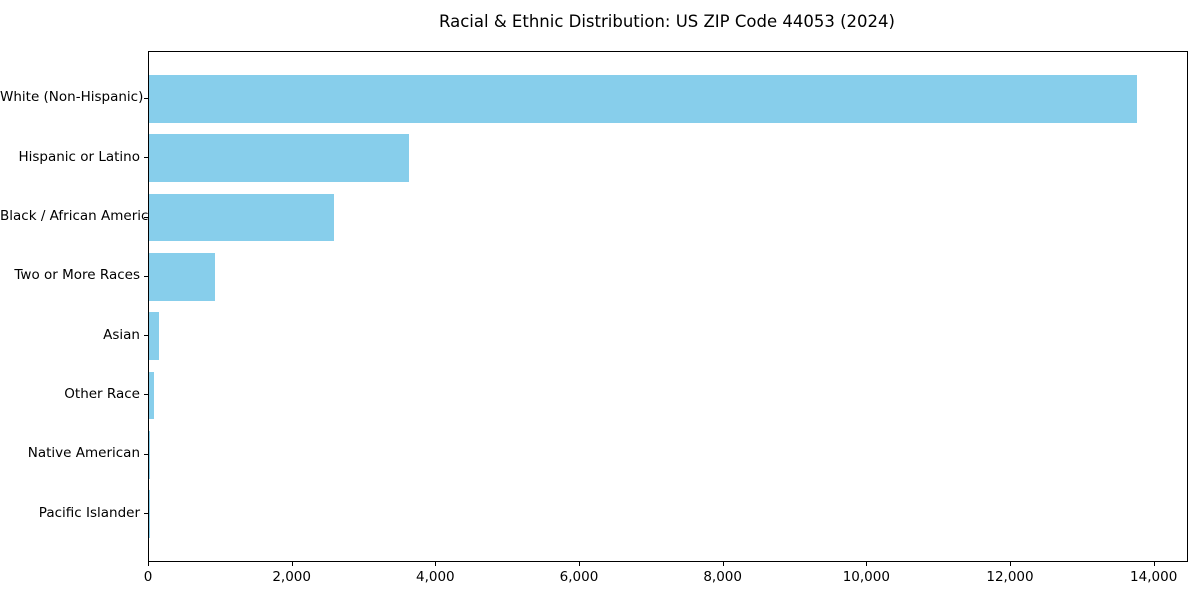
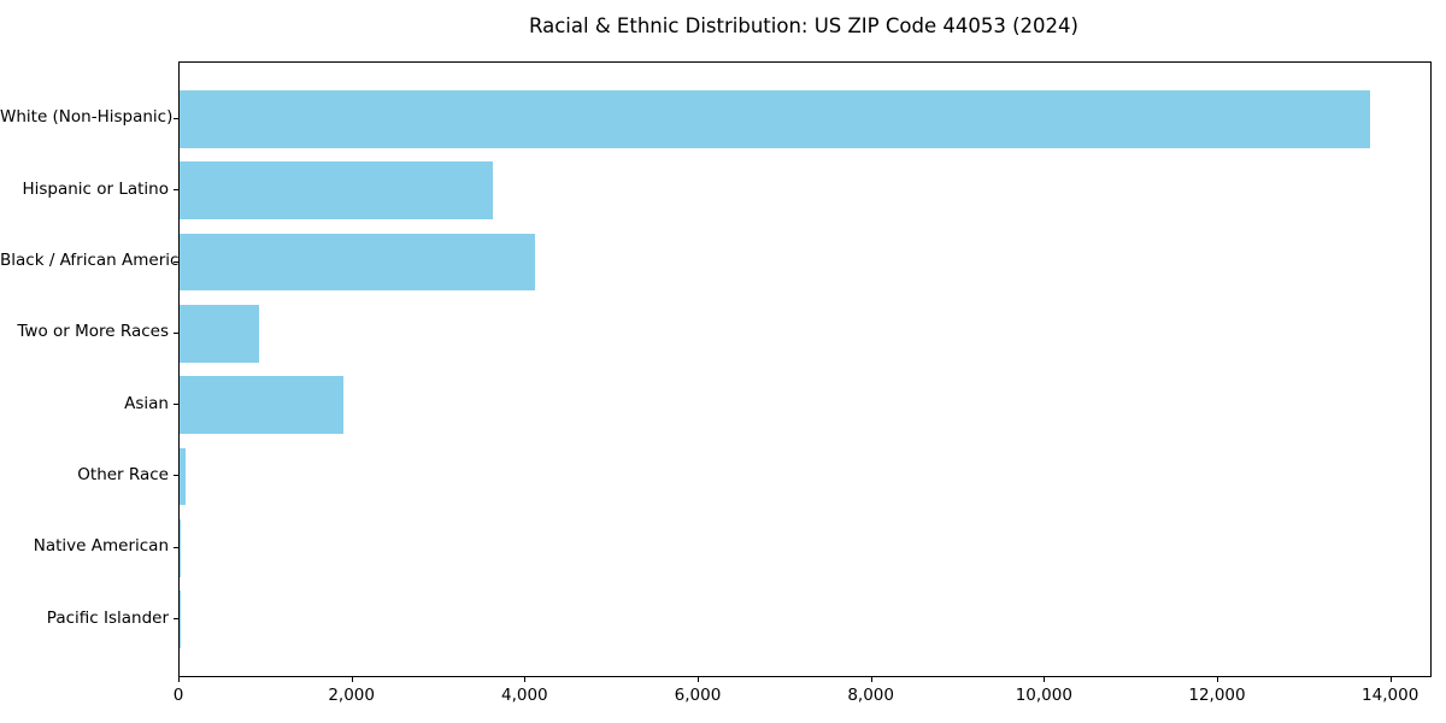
Black / African American: 2600 -> 4100
Asian: 100 -> 1900
